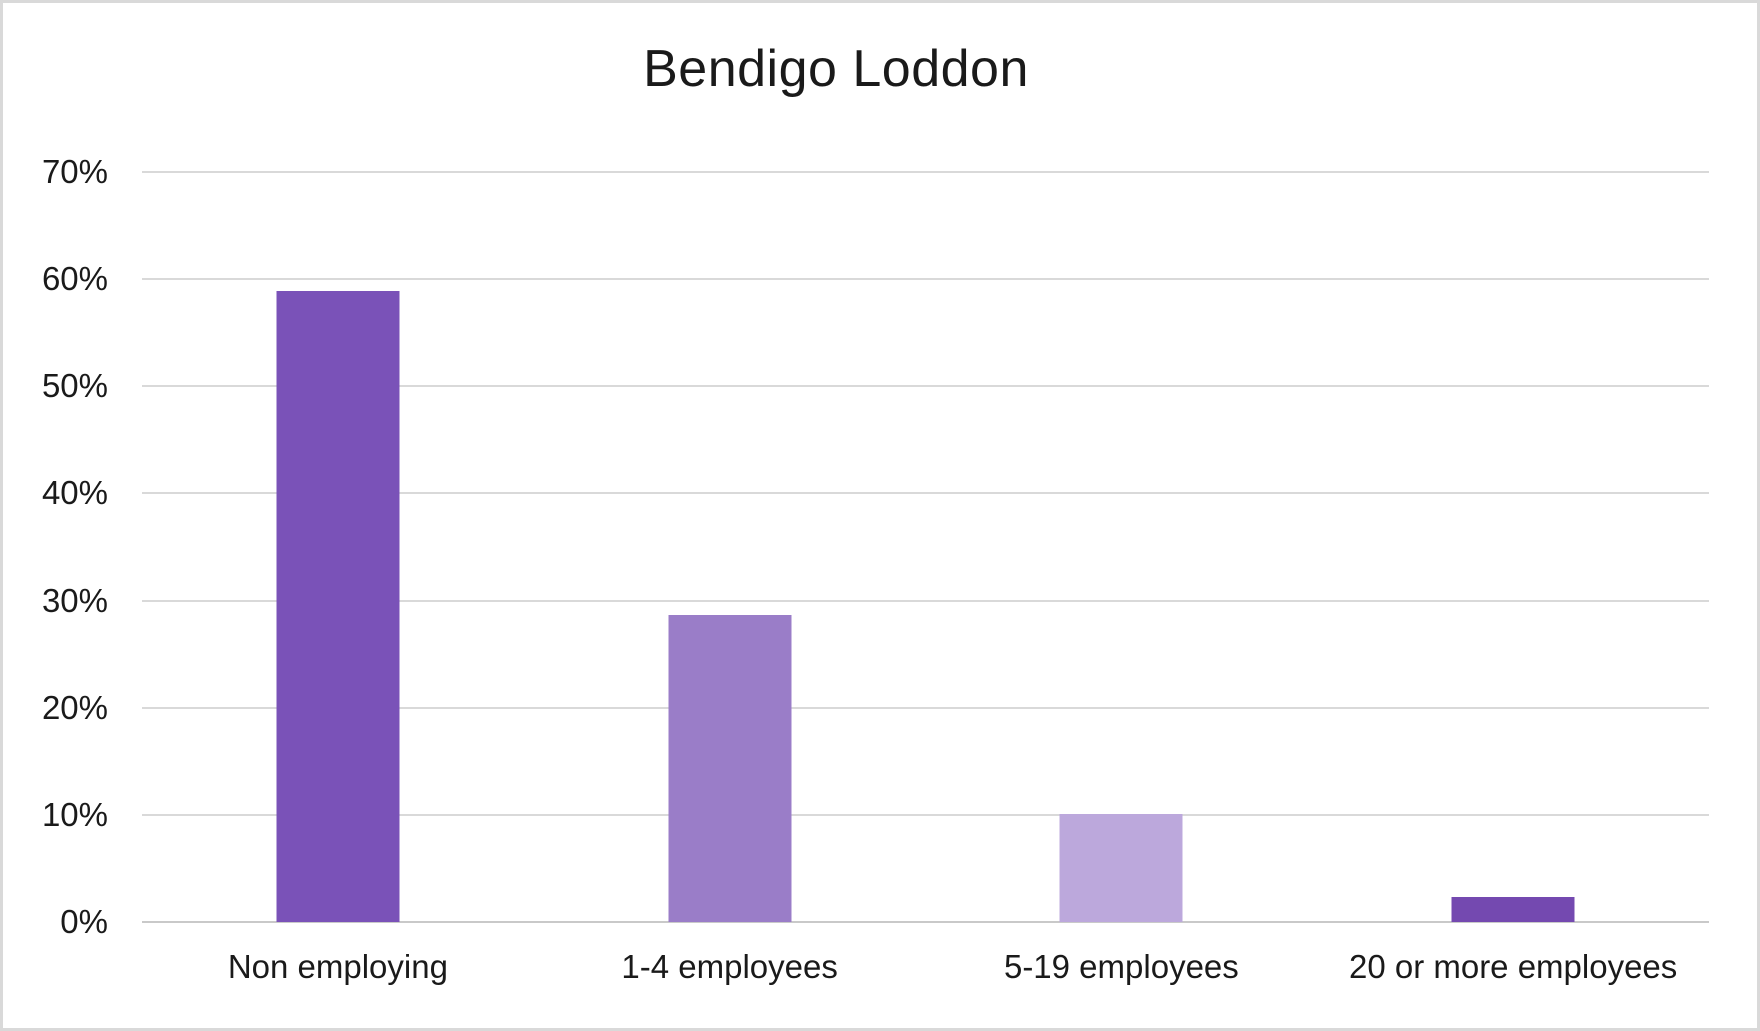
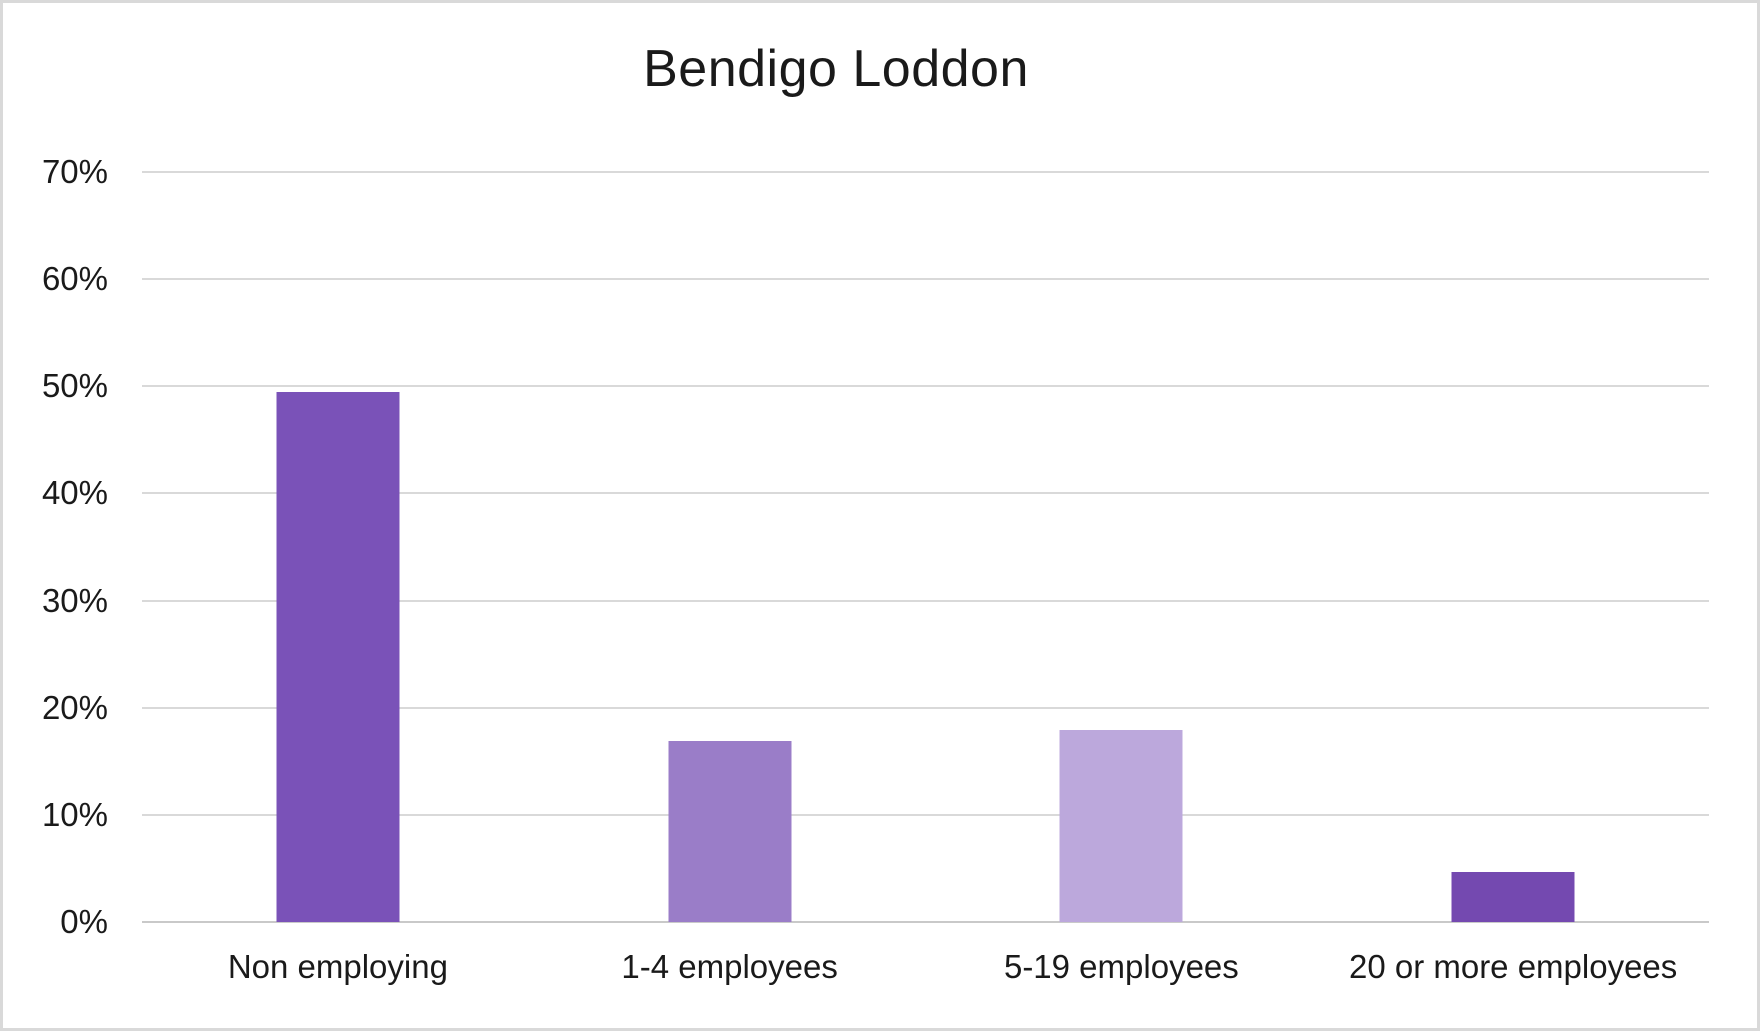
Non employing: 58.9% -> 49.5%
1-4 employees: 28.7% -> 16.9%
5-19 employees: 10.1% -> 17.9%
20 or more employees: 2.3% -> 4.7%
